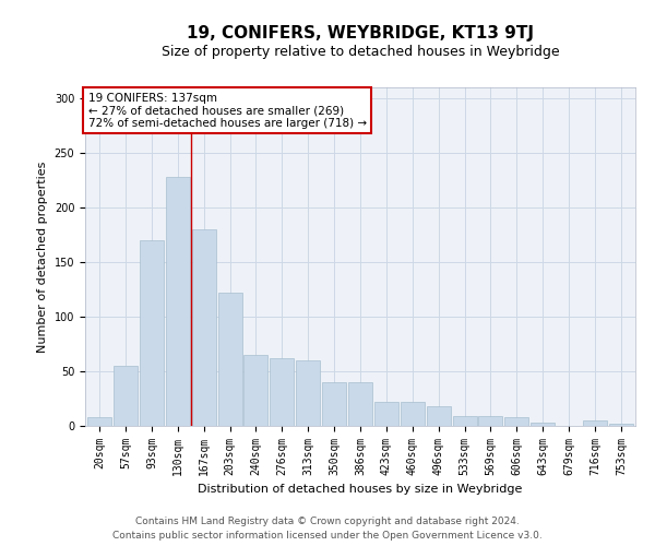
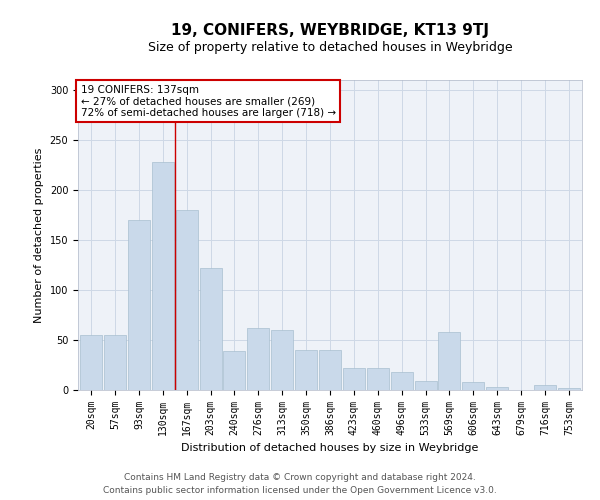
20sqm: 8 -> 55
240sqm: 65 -> 39
569sqm: 9 -> 58
